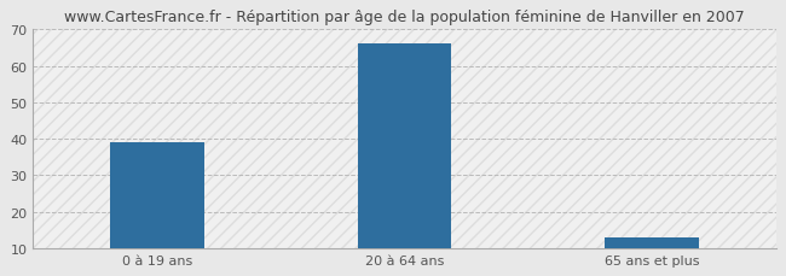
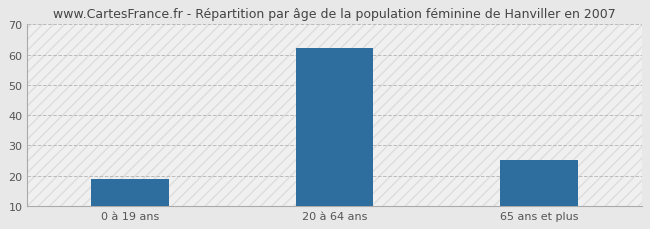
0 à 19 ans: 39 -> 19
20 à 64 ans: 66 -> 62
65 ans et plus: 13 -> 25
